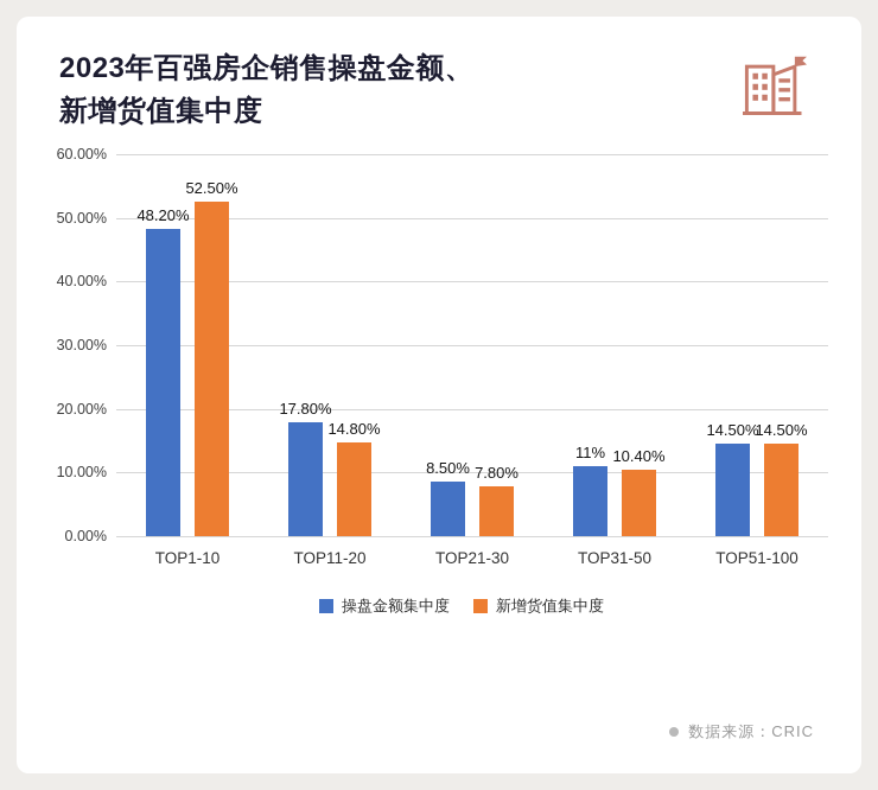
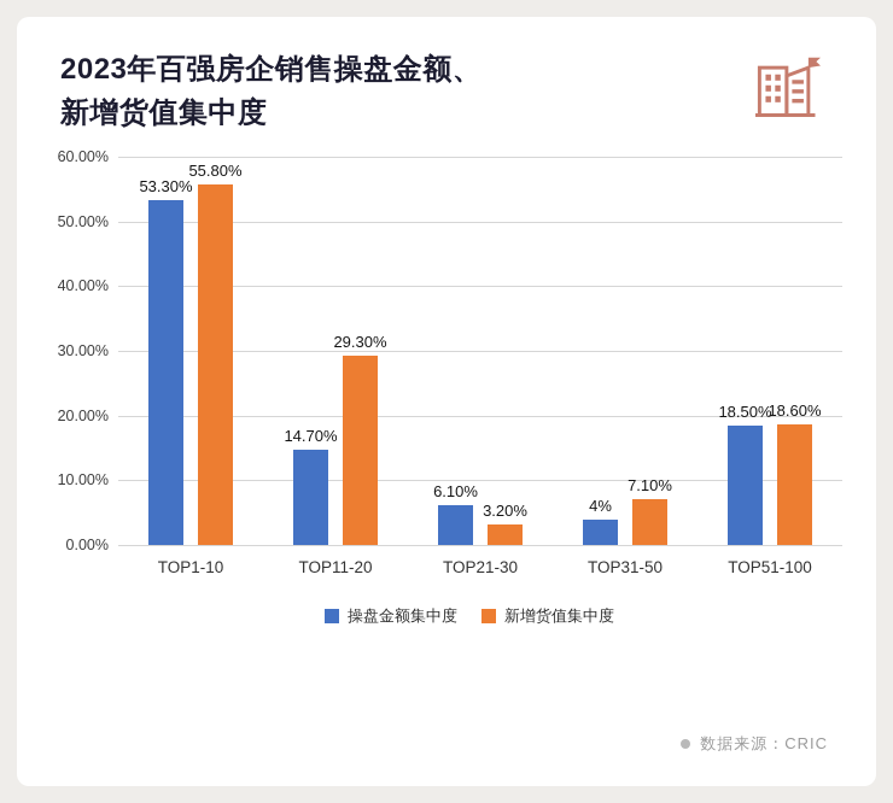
操盘金额集中度/TOP1-10: 48.20% -> 53.30%
新增货值集中度/TOP1-10: 52.50% -> 55.80%
操盘金额集中度/TOP11-20: 17.80% -> 14.70%
新增货值集中度/TOP11-20: 14.80% -> 29.30%
操盘金额集中度/TOP21-30: 8.50% -> 6.10%
新增货值集中度/TOP21-30: 7.80% -> 3.20%
操盘金额集中度/TOP31-50: 11% -> 4%
新增货值集中度/TOP31-50: 10.40% -> 7.10%
操盘金额集中度/TOP51-100: 14.50% -> 18.50%
新增货值集中度/TOP51-100: 14.50% -> 18.60%
